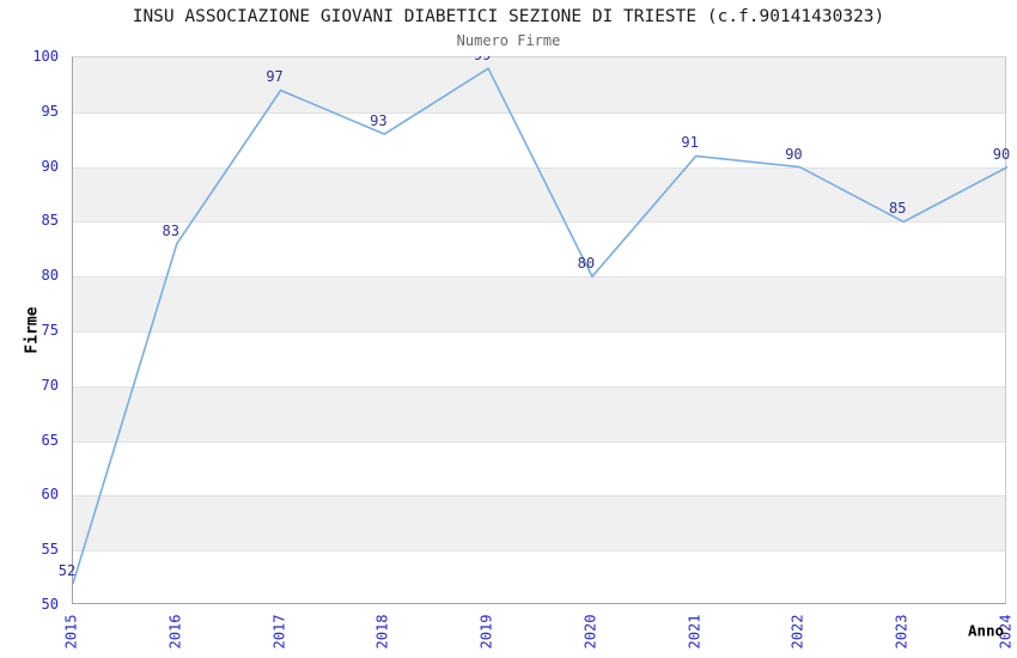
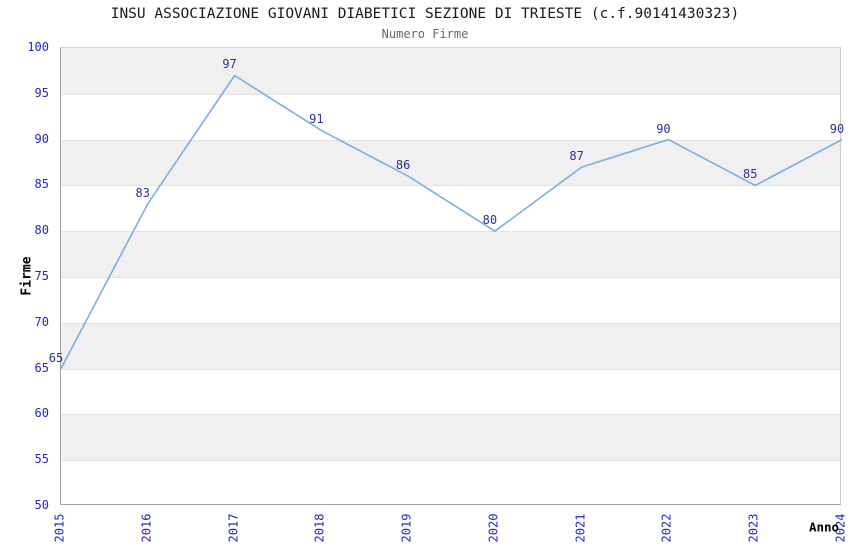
2015: 52 -> 65
2018: 93 -> 91
2019: 99 -> 86
2021: 91 -> 87
